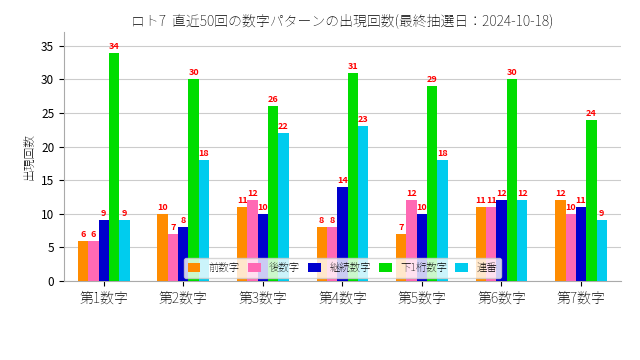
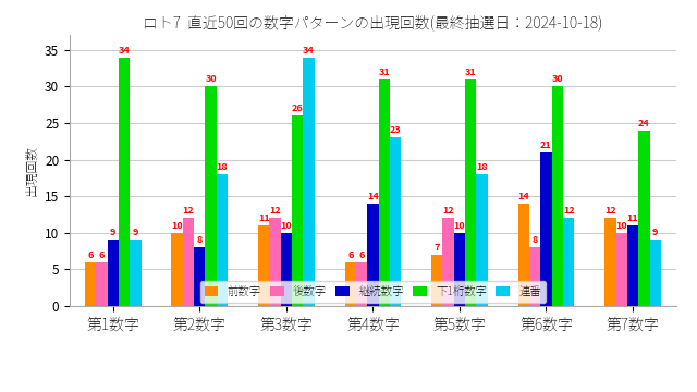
後数字/第2数字: 7 -> 12
連番/第3数字: 22 -> 34
前数字/第4数字: 8 -> 6
後数字/第4数字: 8 -> 6
下1桁数字/第5数字: 29 -> 31
前数字/第6数字: 11 -> 14
後数字/第6数字: 11 -> 8
継続数字/第6数字: 12 -> 21
